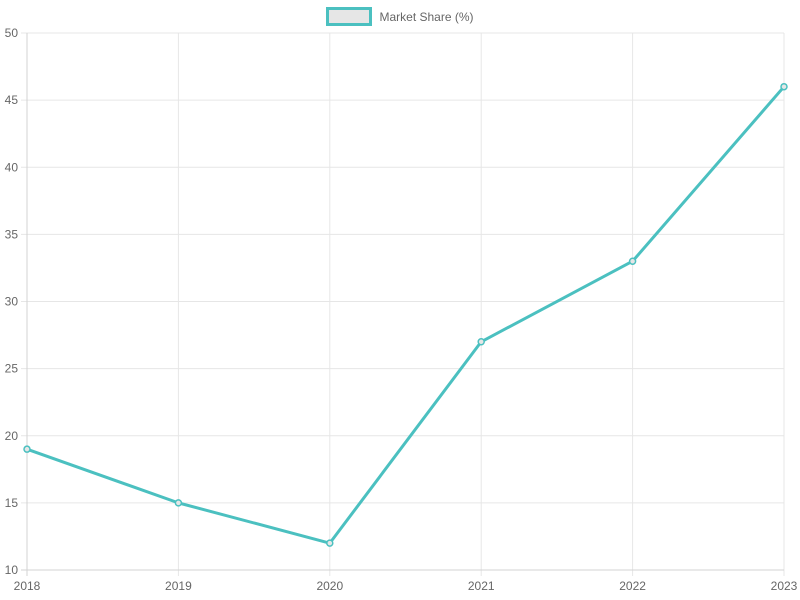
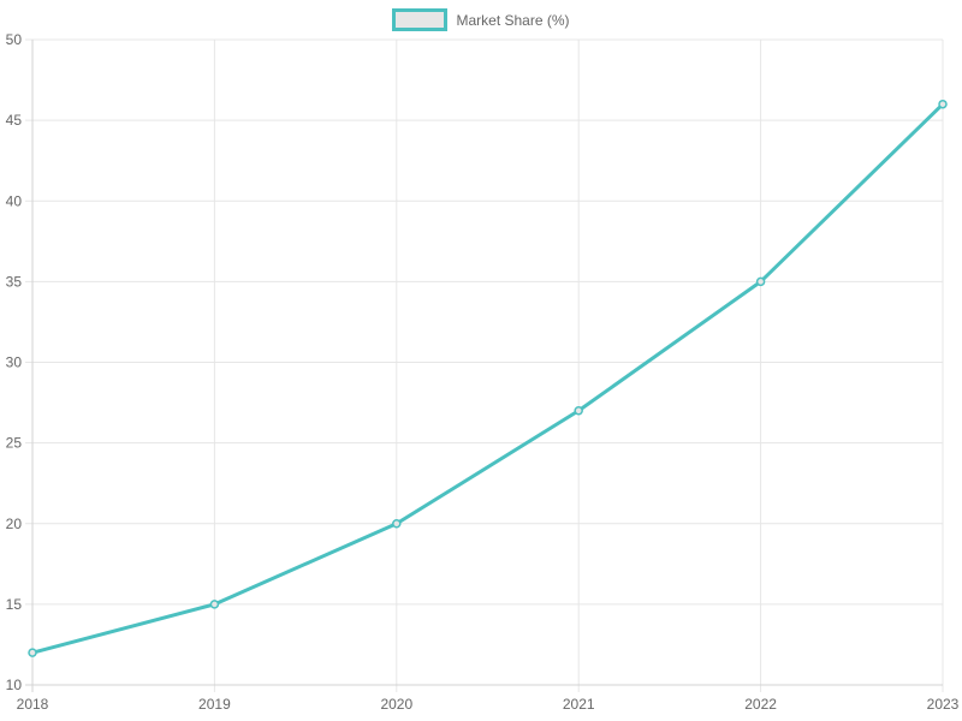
2018: 19 -> 12
2020: 12 -> 20
2022: 33 -> 35
